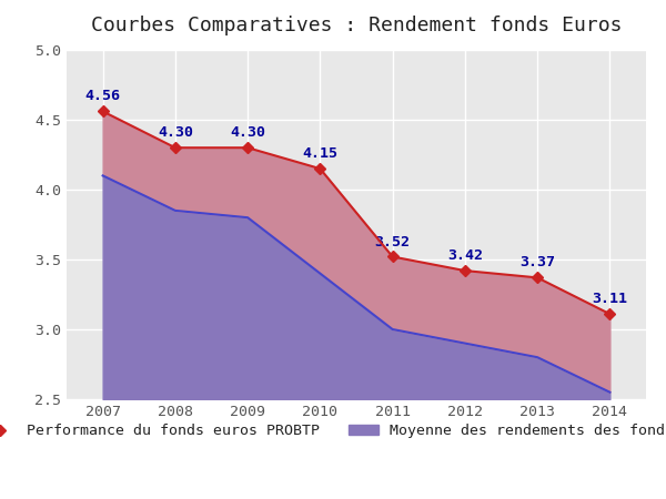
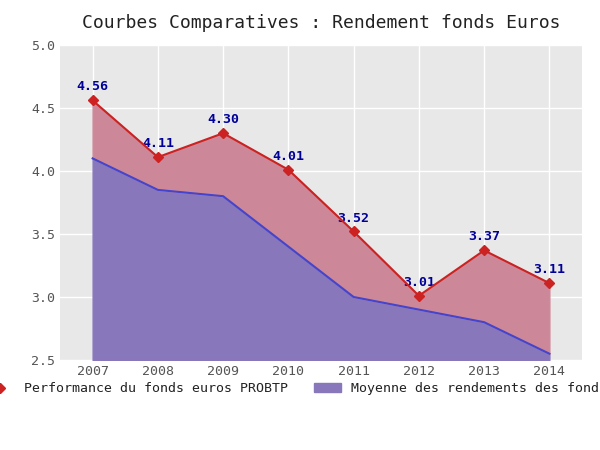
Performance du fonds euros PROBTP/2008: 4.30 -> 4.11
Performance du fonds euros PROBTP/2010: 4.15 -> 4.01
Performance du fonds euros PROBTP/2012: 3.42 -> 3.01
